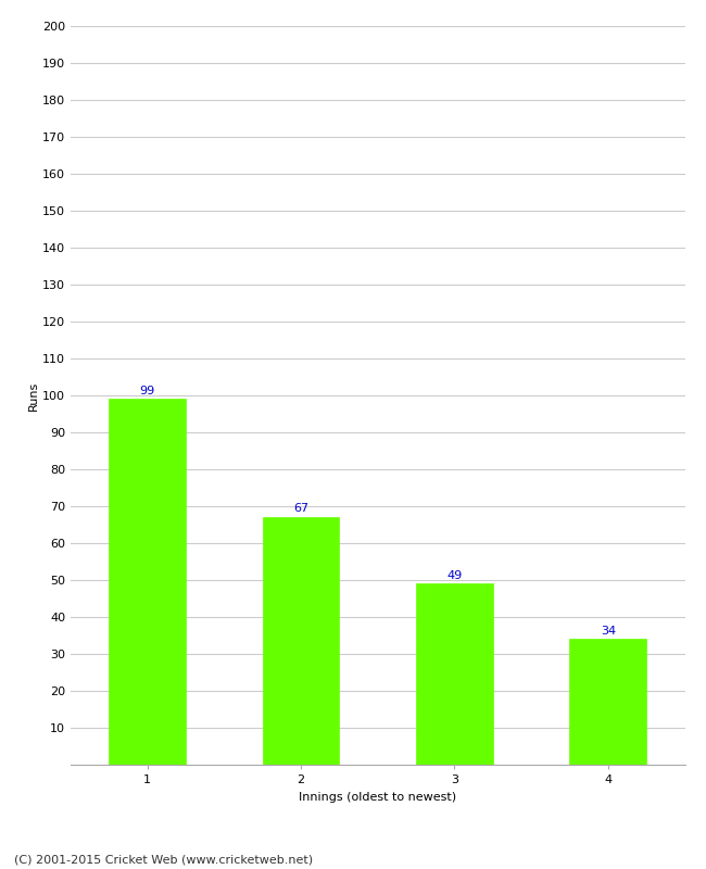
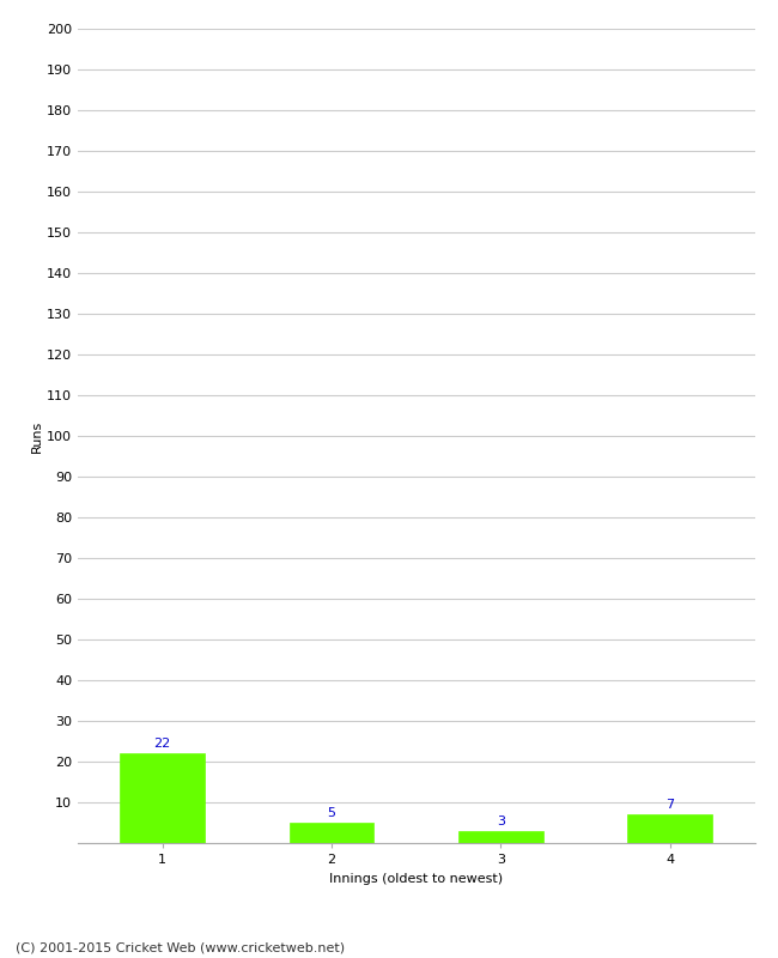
1: 99 -> 22
2: 67 -> 5
3: 49 -> 3
4: 34 -> 7
